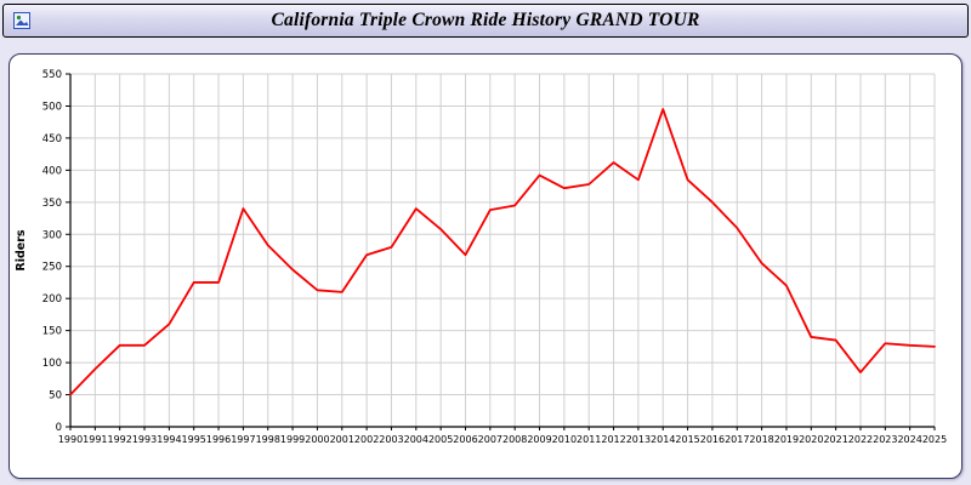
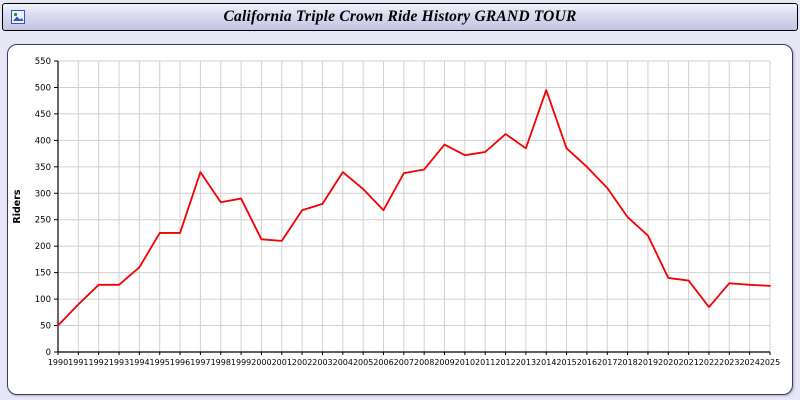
1999: 240 -> 290
